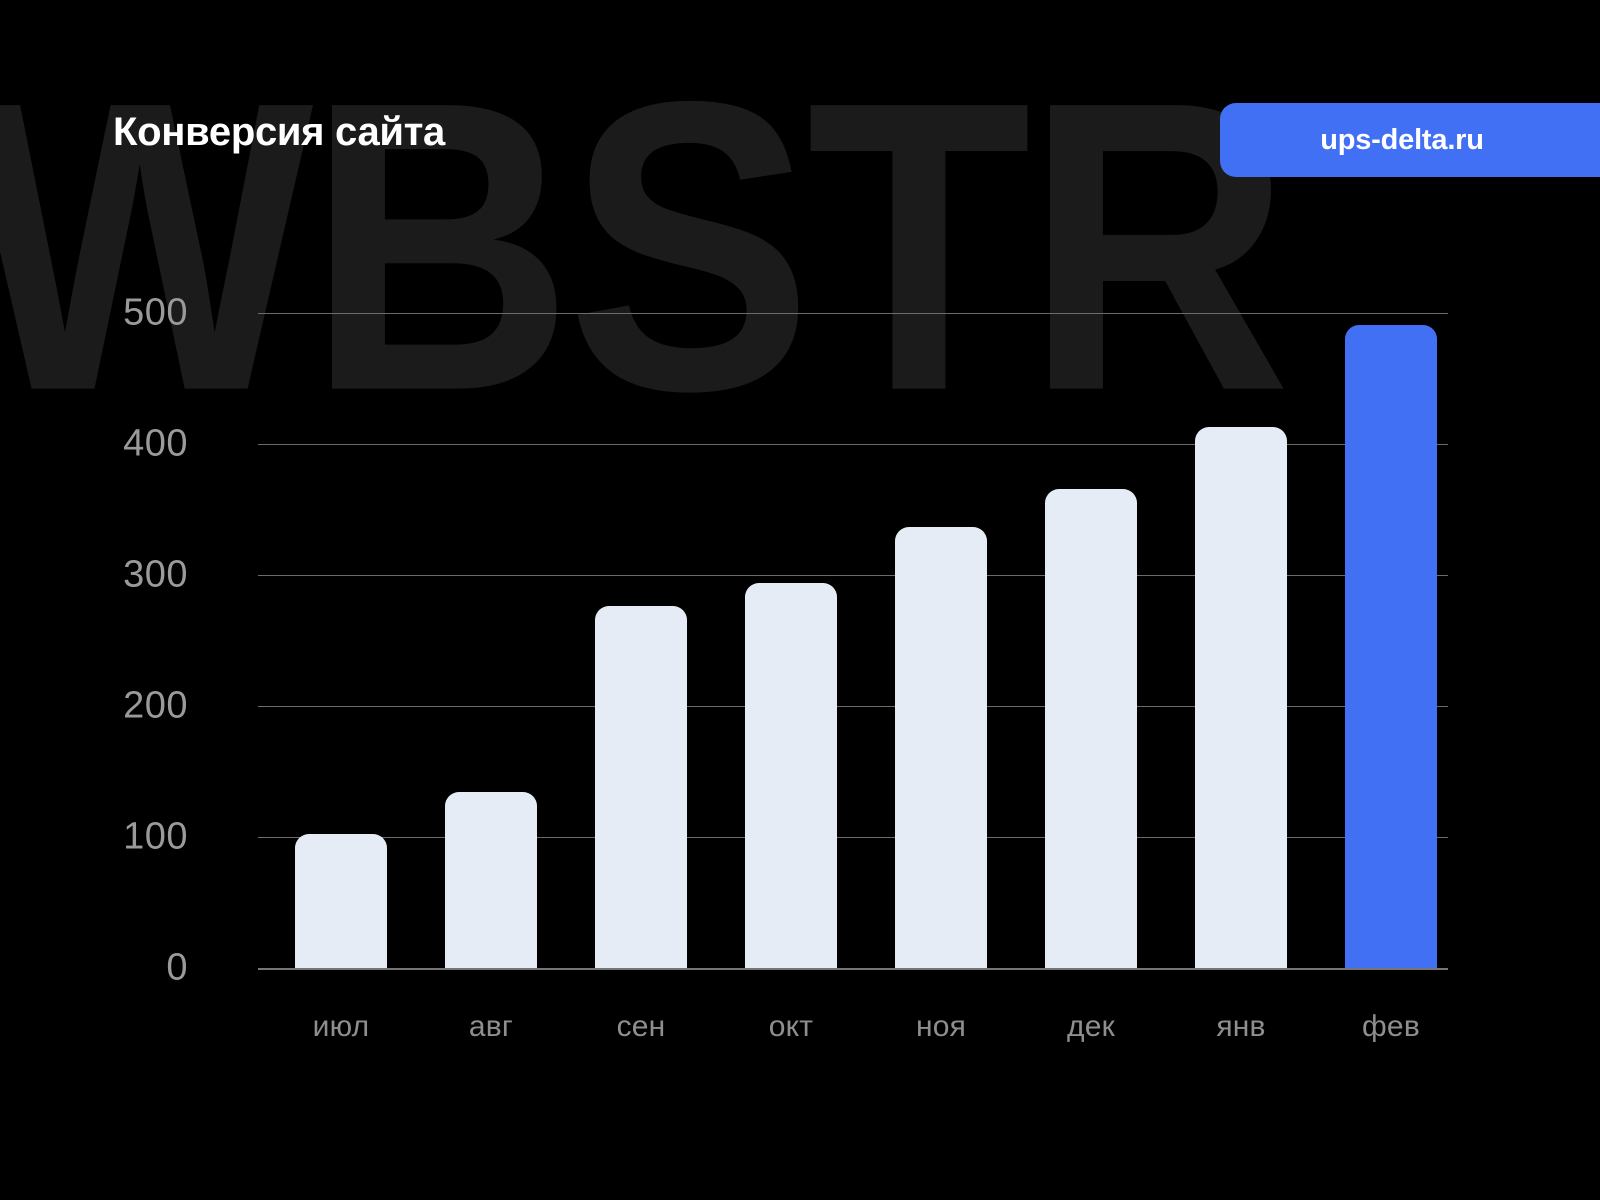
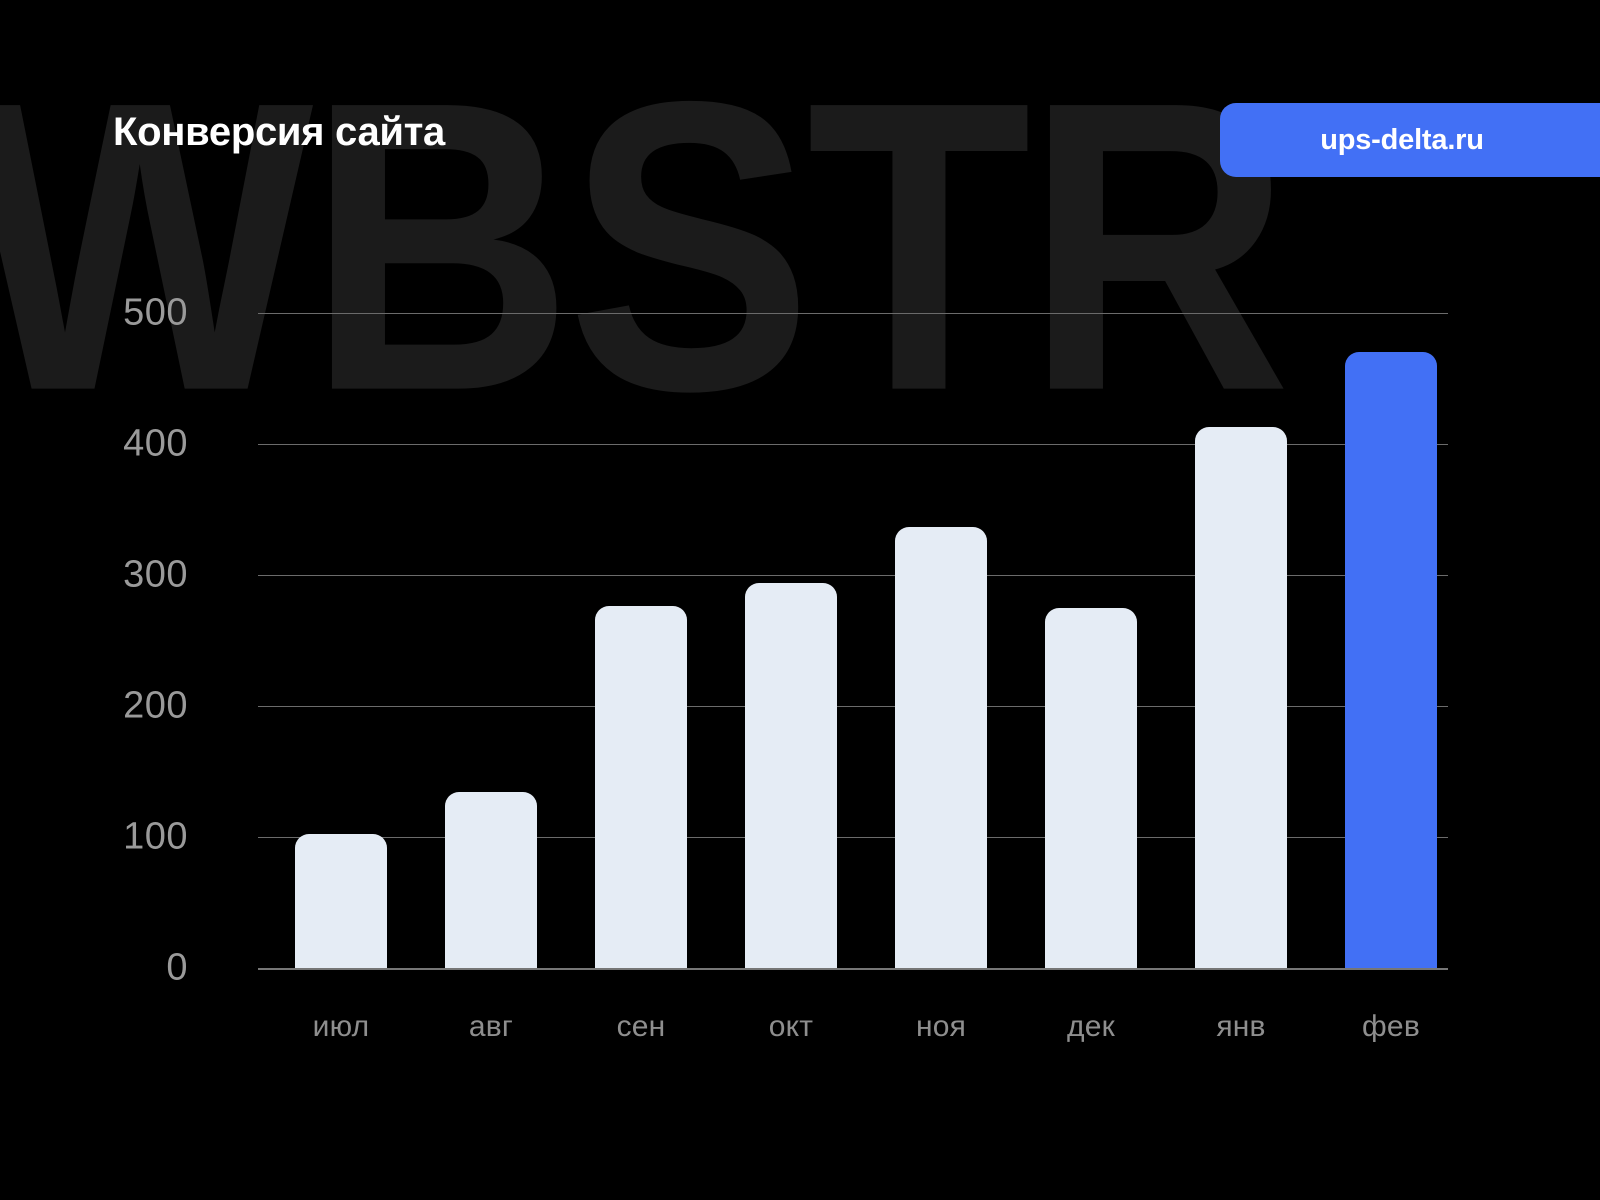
дек: 366 -> 275
фев: 491 -> 470
